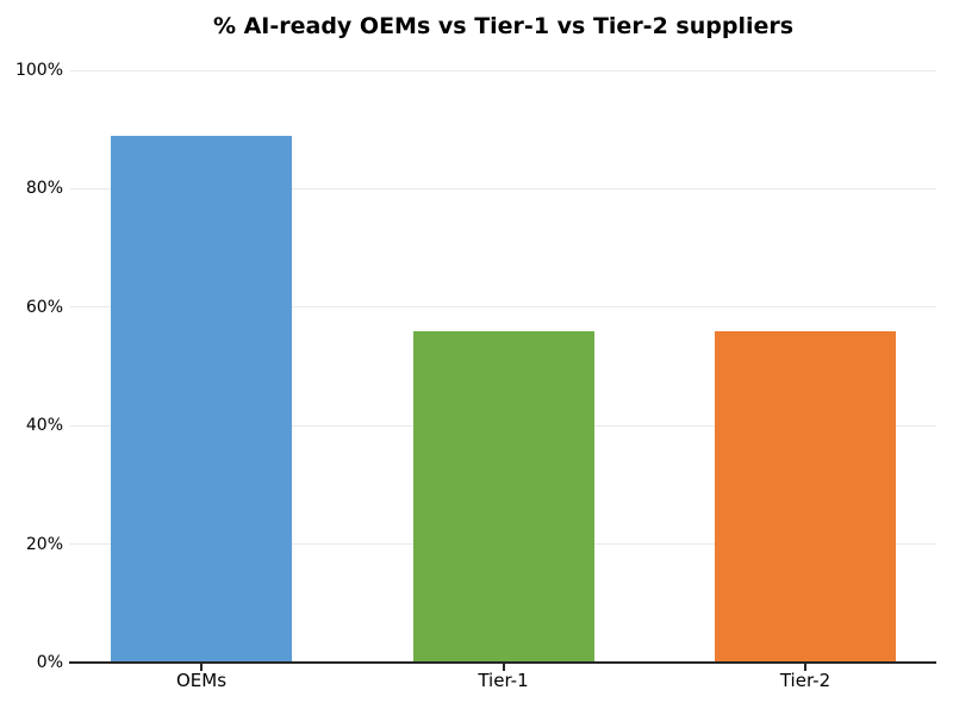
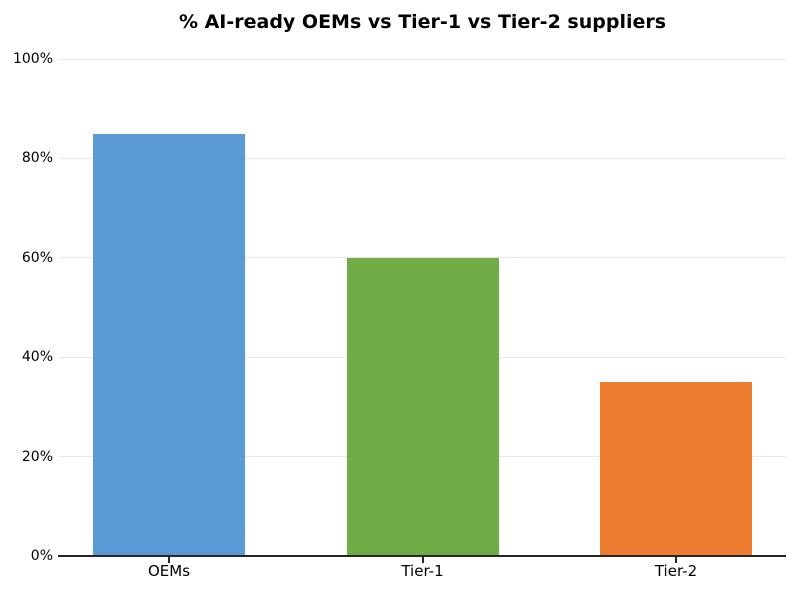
OEMs: 89% -> 85%
Tier-1: 56% -> 60%
Tier-2: 56% -> 35%
